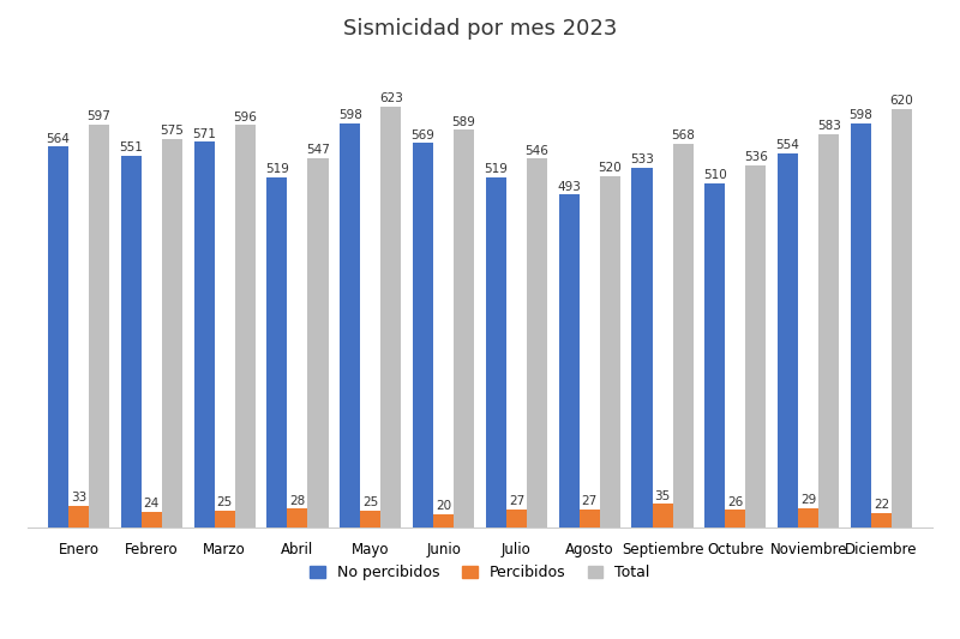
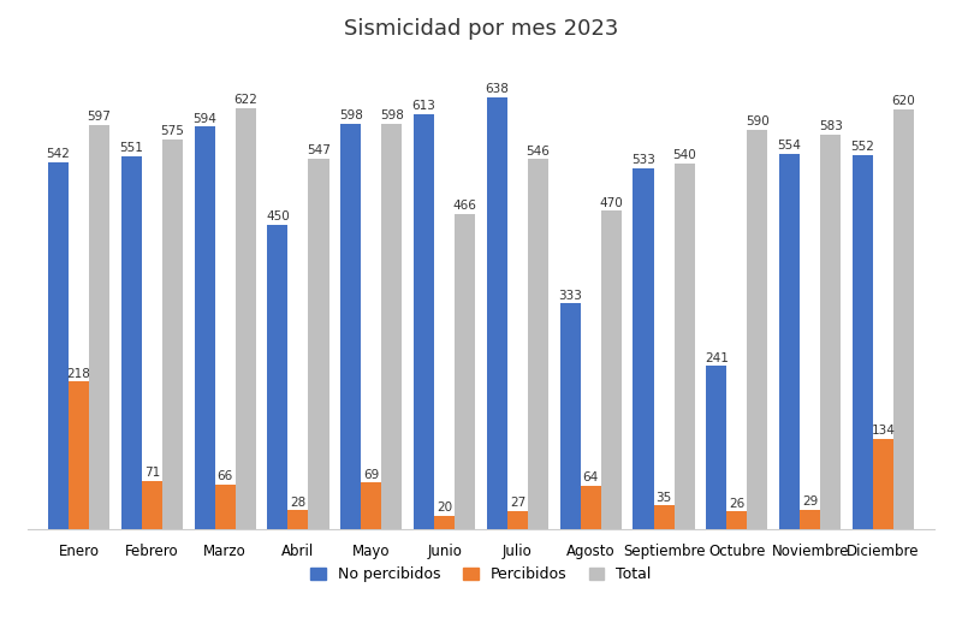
No percibidos/Enero: 564 -> 542
Percibidos/Enero: 33 -> 218
Percibidos/Febrero: 24 -> 71
No percibidos/Marzo: 571 -> 594
Percibidos/Marzo: 25 -> 66
Total/Marzo: 596 -> 622
No percibidos/Abril: 519 -> 450
Percibidos/Mayo: 25 -> 69
Total/Mayo: 623 -> 598
No percibidos/Junio: 569 -> 613
Total/Junio: 589 -> 466
No percibidos/Julio: 519 -> 638
No percibidos/Agosto: 493 -> 333
Percibidos/Agosto: 27 -> 64
Total/Agosto: 520 -> 470
Total/Septiembre: 568 -> 540
No percibidos/Octubre: 510 -> 241
Total/Octubre: 536 -> 590
No percibidos/Diciembre: 598 -> 552
Percibidos/Diciembre: 22 -> 134
